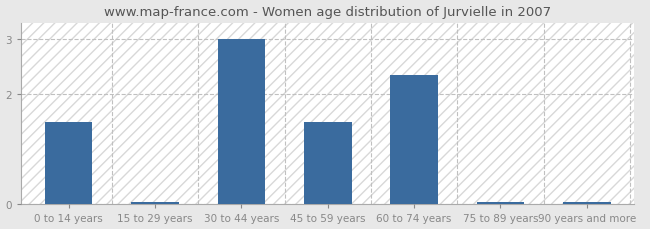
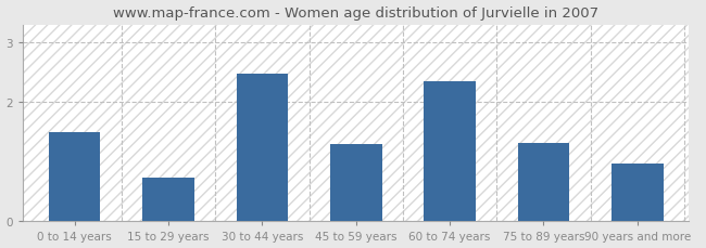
15 to 29 years: 0.04 -> 0.74
30 to 44 years: 3.00 -> 2.48
45 to 59 years: 1.50 -> 1.30
75 to 89 years: 0.04 -> 1.32
90 years and more: 0.04 -> 0.98
